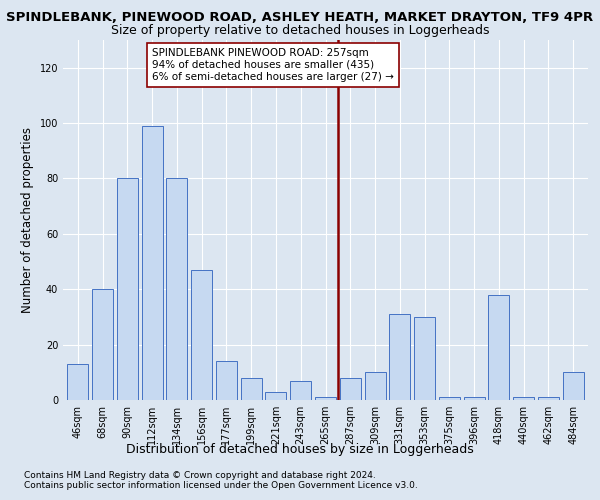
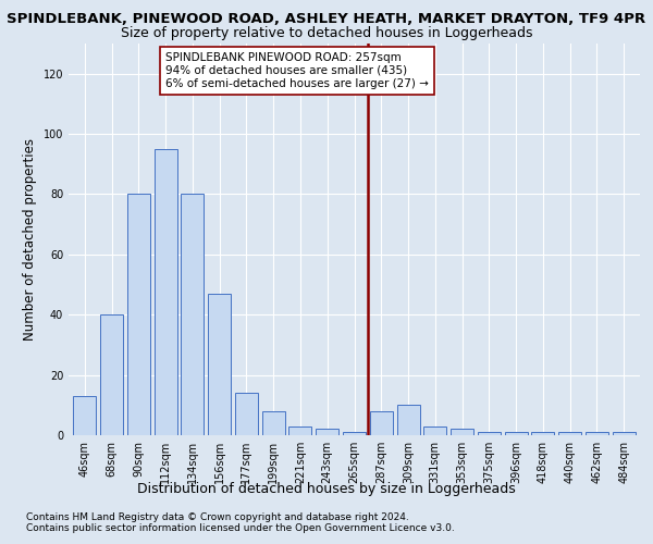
112sqm: 99 -> 95
243sqm: 7 -> 2
331sqm: 31 -> 3
353sqm: 30 -> 2
418sqm: 38 -> 1
484sqm: 10 -> 1
